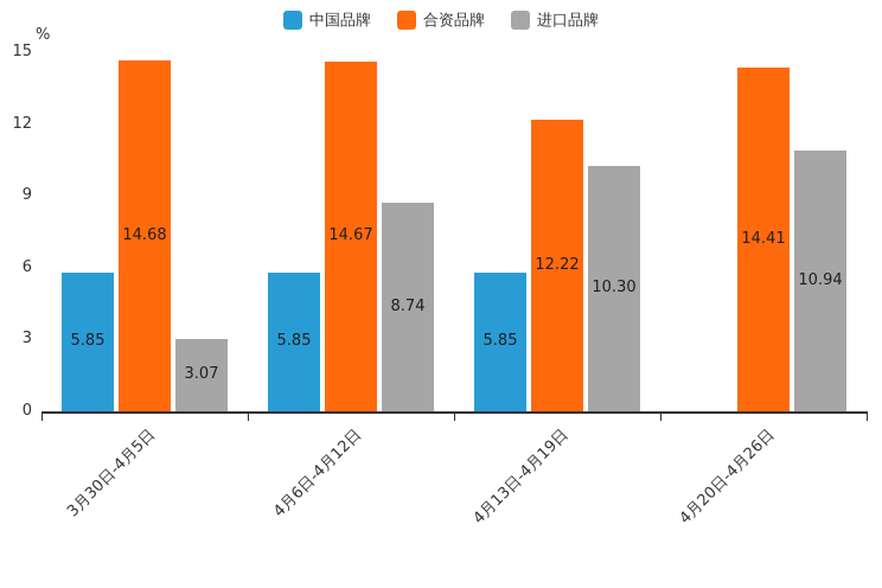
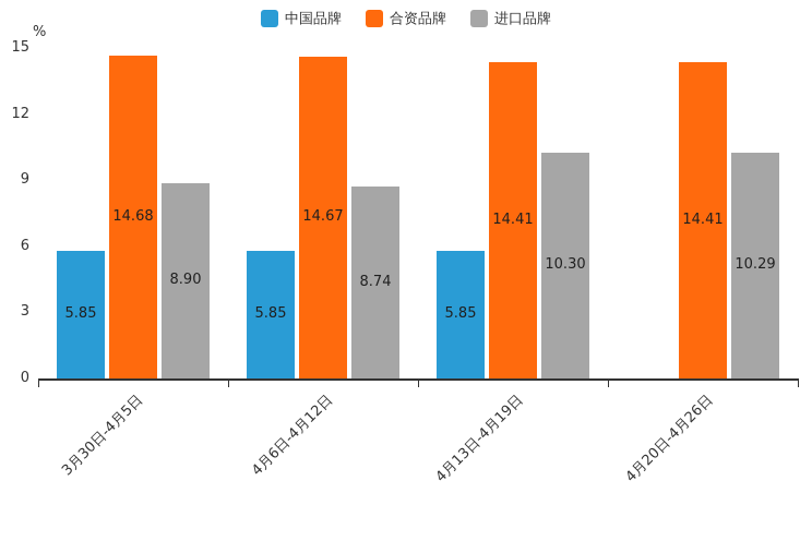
进口品牌/3月30日-4月5日: 3.07 -> 8.90
合资品牌/4月13日-4月19日: 12.22 -> 14.41
进口品牌/4月20日-4月26日: 10.94 -> 10.29
